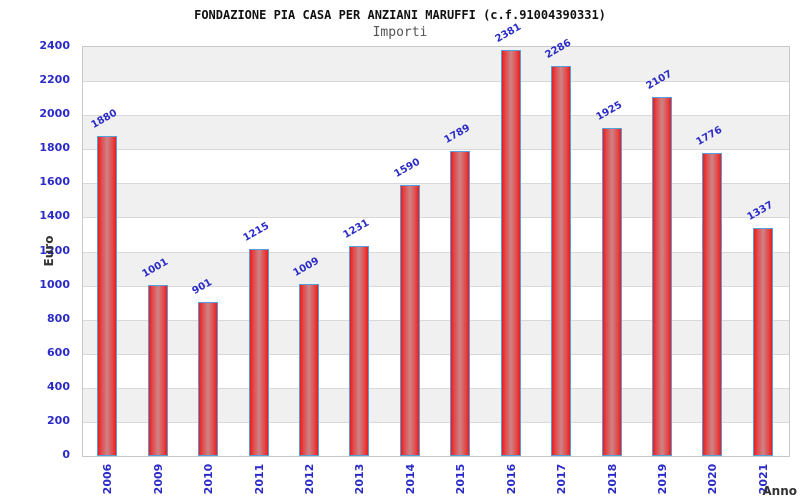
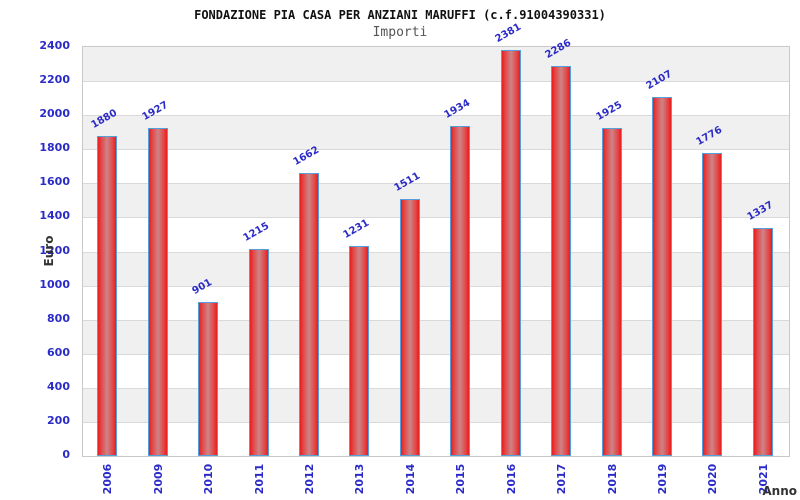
2009: 1001 -> 1927
2012: 1009 -> 1662
2014: 1590 -> 1511
2015: 1789 -> 1934
